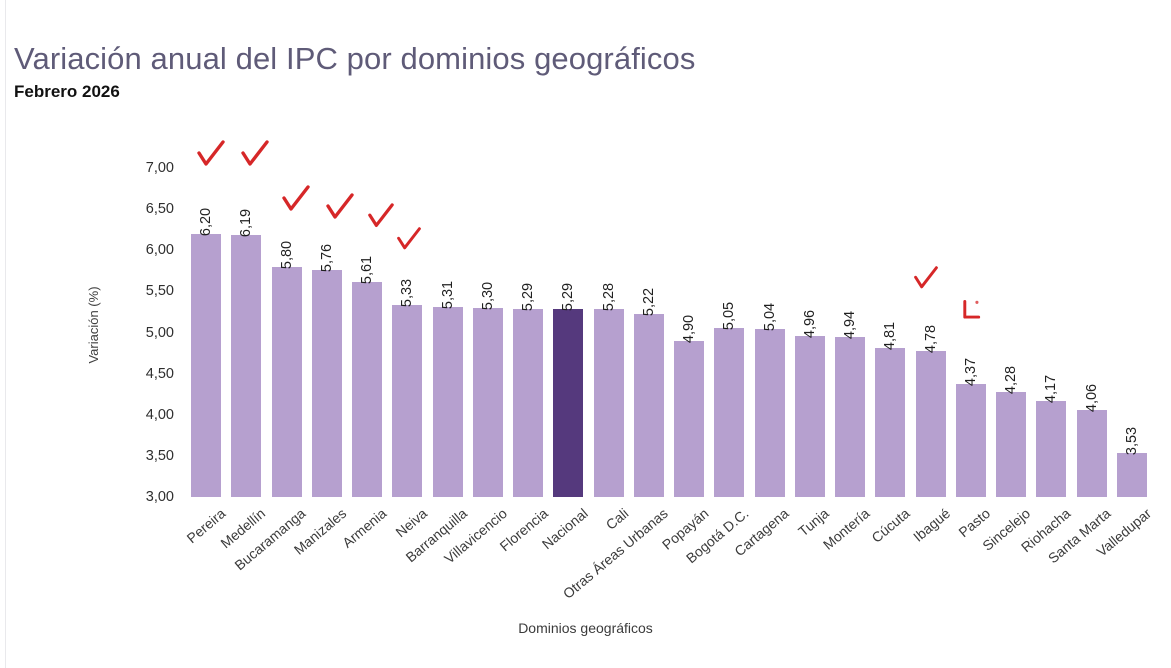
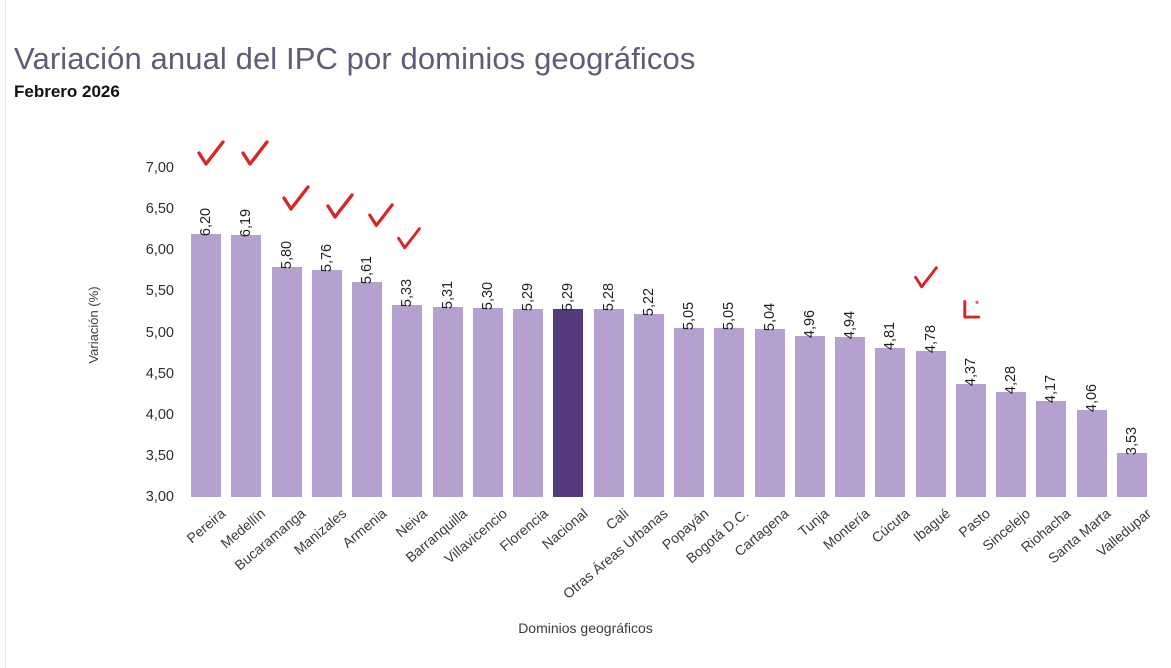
Popayán: 4,90 -> 5,05
